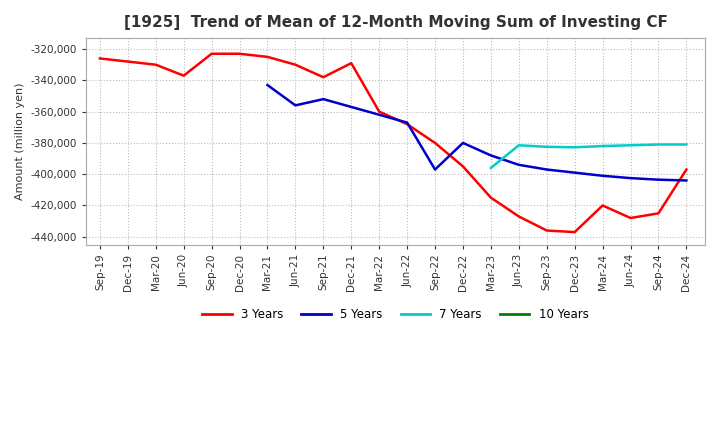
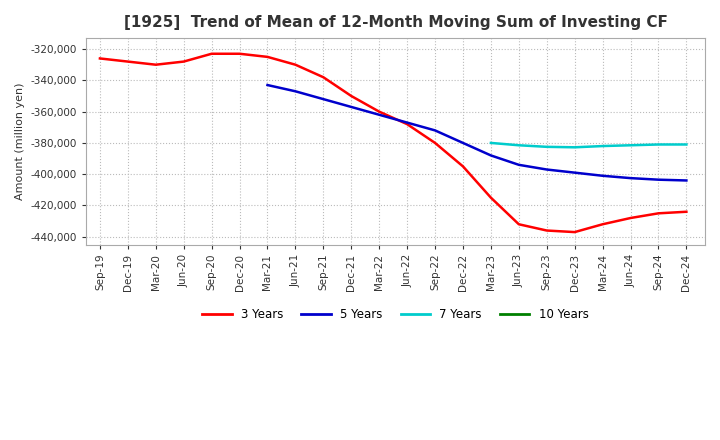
3 Years/Jun-20: -337,000 -> -328,000
5 Years/Jun-21: -356,000 -> -347,000
3 Years/Dec-21: -329,000 -> -350,000
5 Years/Sep-22: -397,000 -> -372,000
7 Years/Mar-23: -396,000 -> -380,000
3 Years/Jun-23: -427,000 -> -432,000
3 Years/Mar-24: -420,000 -> -432,000
3 Years/Dec-24: -397,000 -> -424,000
